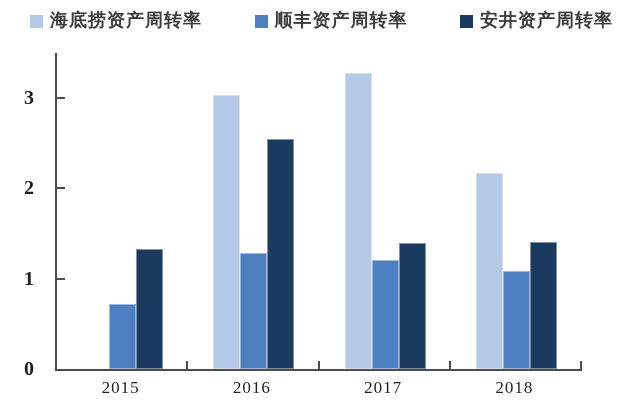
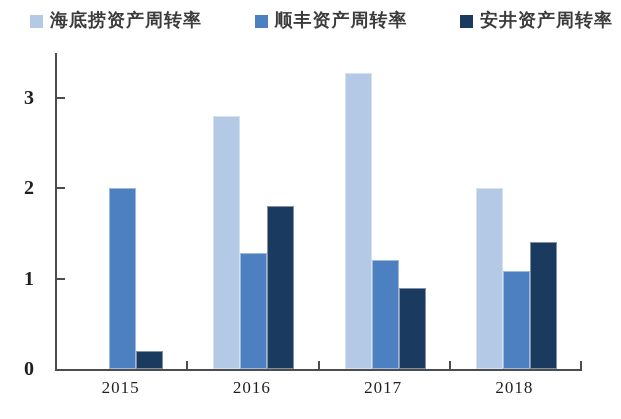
顺丰资产周转率/2015: 0.7 -> 2.0
安井资产周转率/2015: 1.3 -> 0.2
海底捞资产周转率/2016: 3.0 -> 2.8
安井资产周转率/2016: 2.5 -> 1.8
安井资产周转率/2017: 1.4 -> 0.9
海底捞资产周转率/2018: 2.2 -> 2.0
